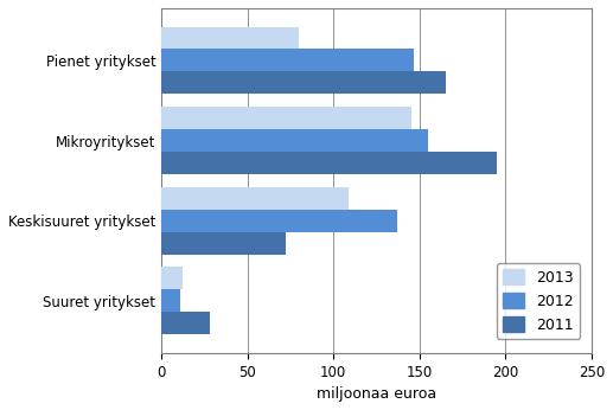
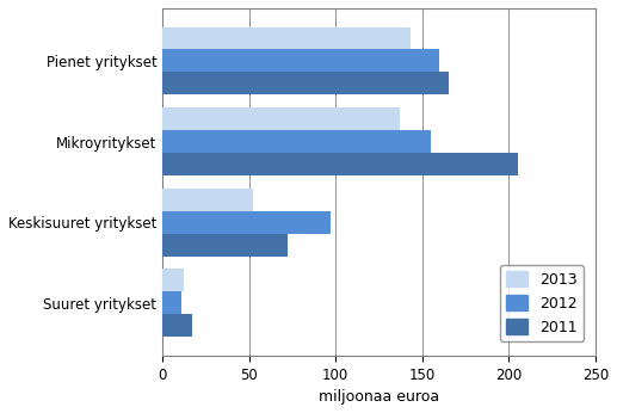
2013/Pienet yritykset: 80 -> 143
2012/Pienet yritykset: 147 -> 160
2013/Mikroyritykset: 145 -> 137
2011/Mikroyritykset: 195 -> 205
2013/Keskisuuret yritykset: 109 -> 52
2012/Keskisuuret yritykset: 137 -> 97
2011/Suuret yritykset: 28 -> 17
